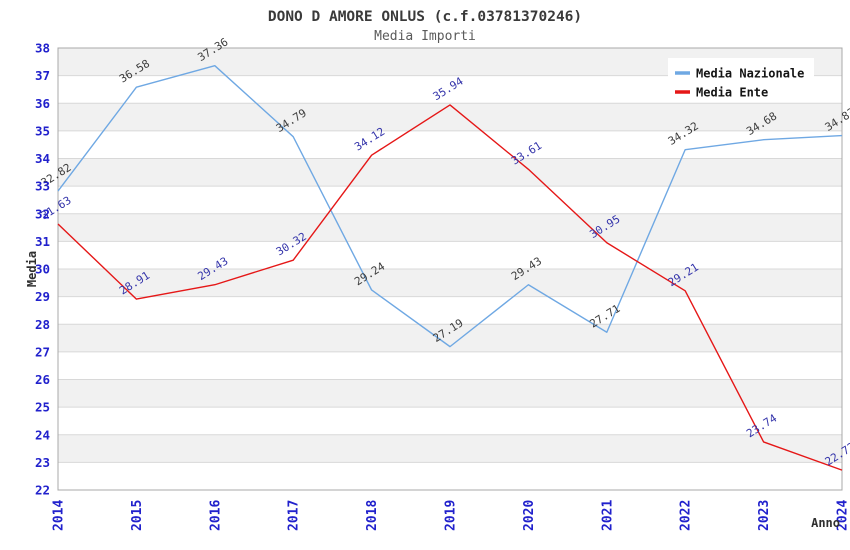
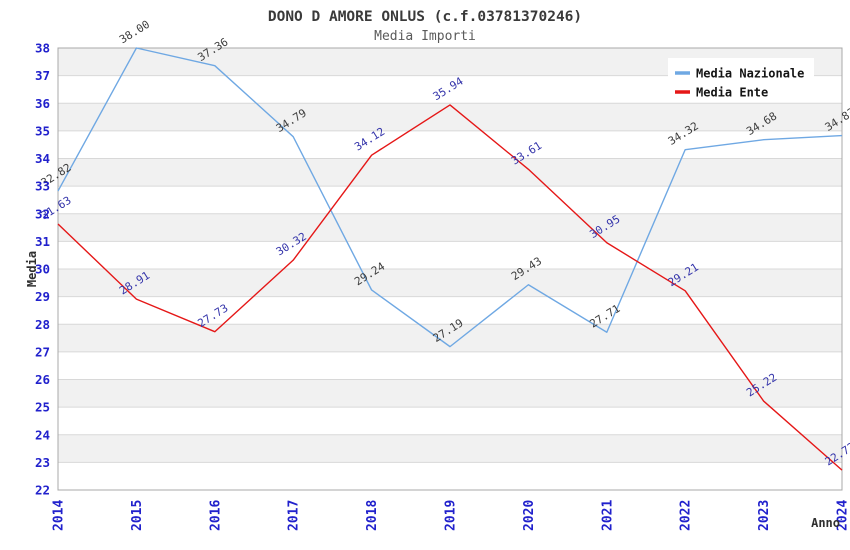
Media Nazionale/2015: 36.58 -> 38.00
Media Ente/2016: 29.43 -> 27.73
Media Ente/2023: 23.74 -> 25.22
